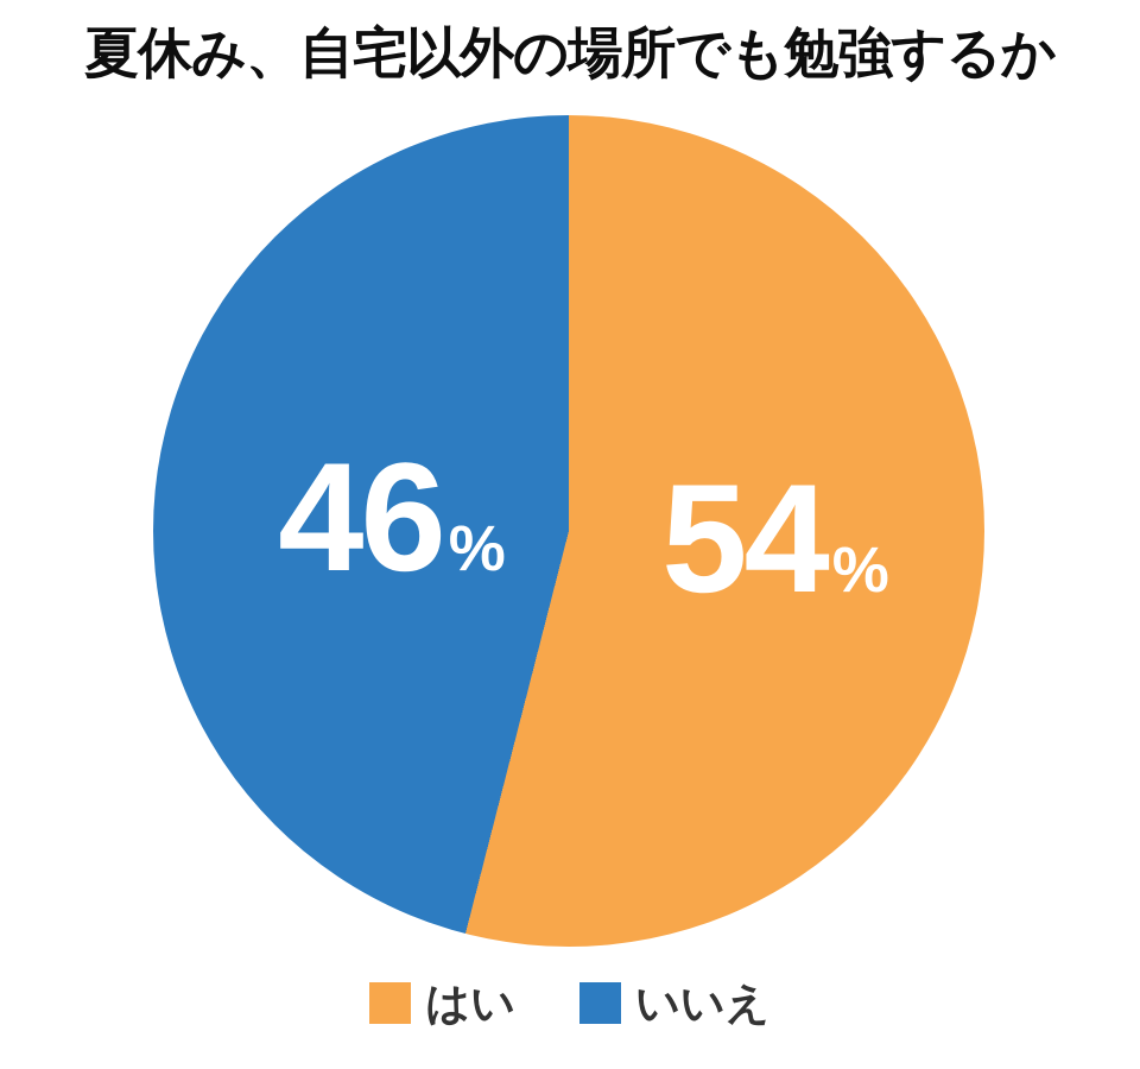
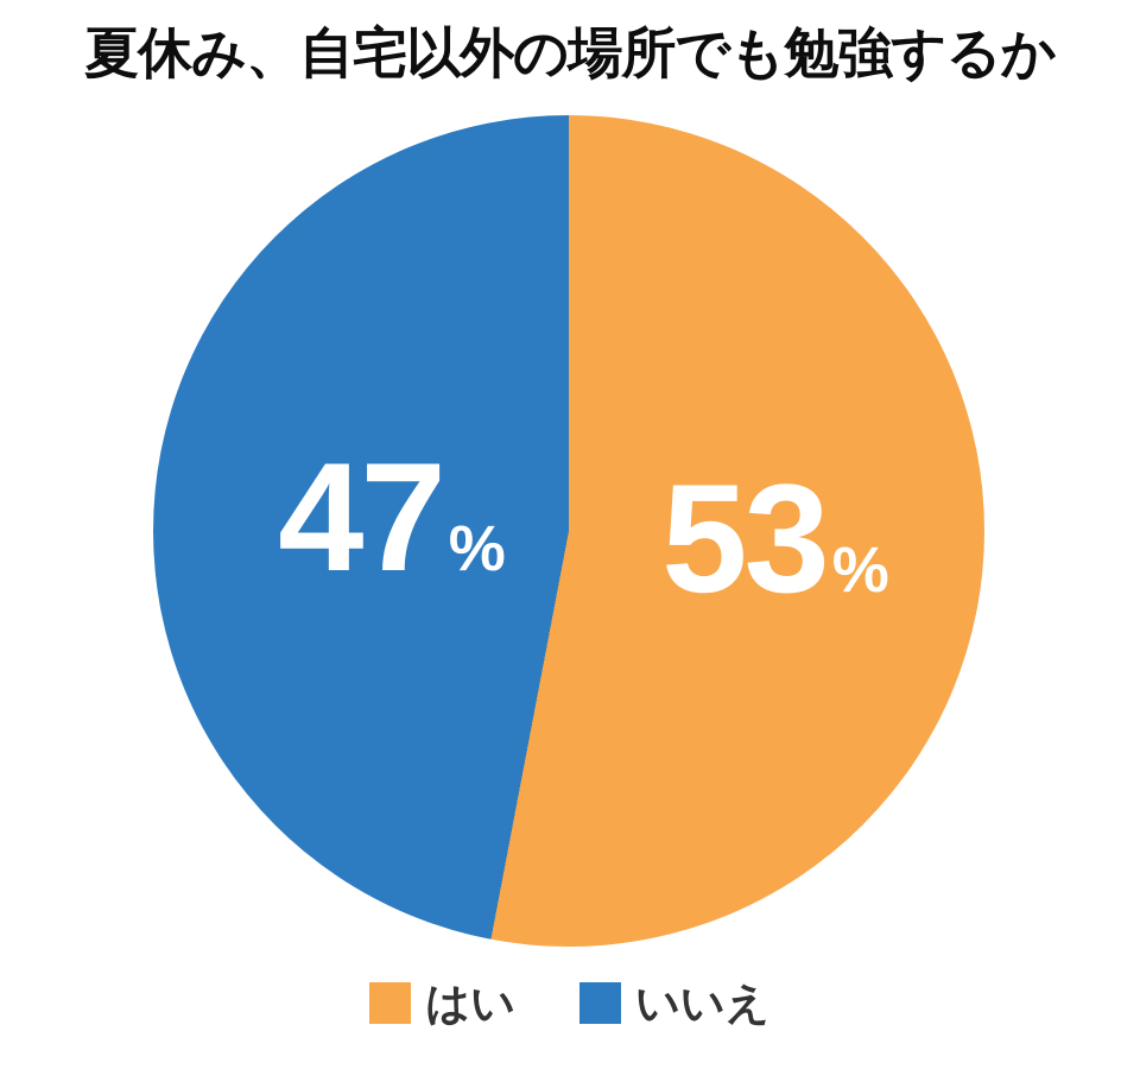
はい: 54 -> 53
いいえ: 46 -> 47
